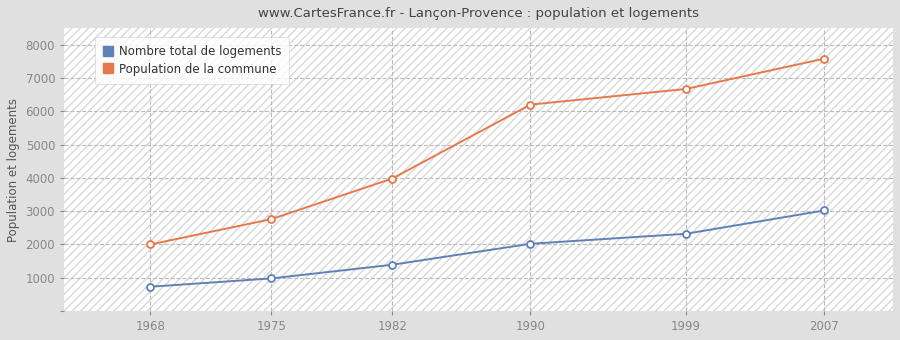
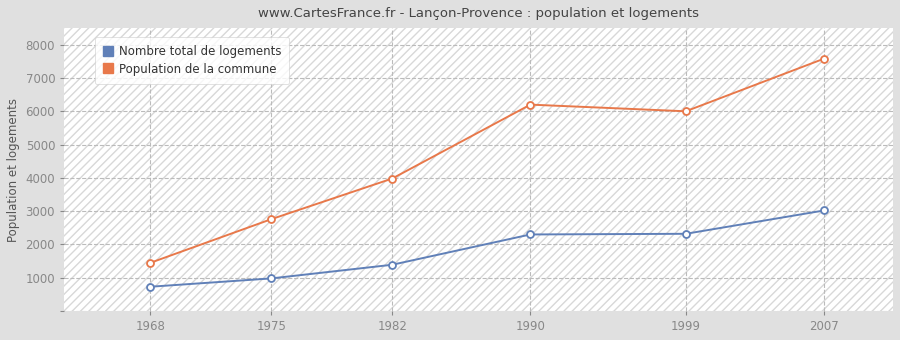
Population de la commune/1968: 2000 -> 1450
Nombre total de logements/1990: 2020 -> 2300
Population de la commune/1999: 6670 -> 6000
